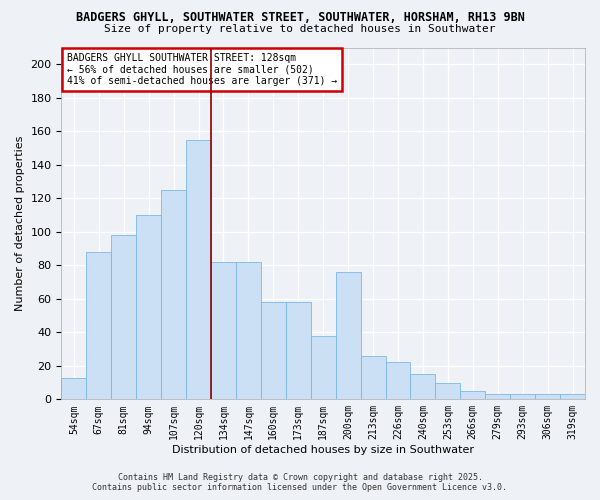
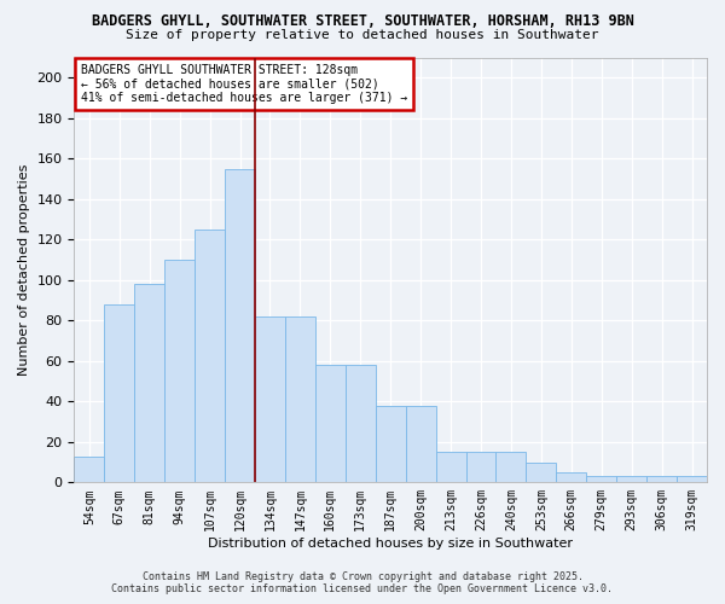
200sqm: 76 -> 38
213sqm: 26 -> 15
226sqm: 22 -> 15
